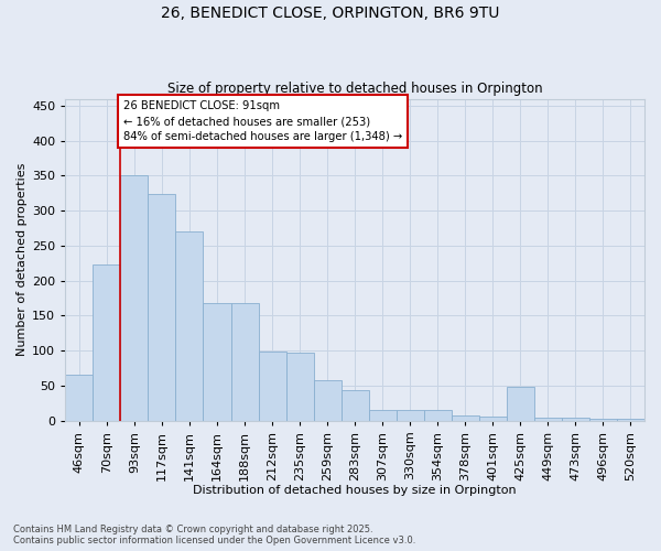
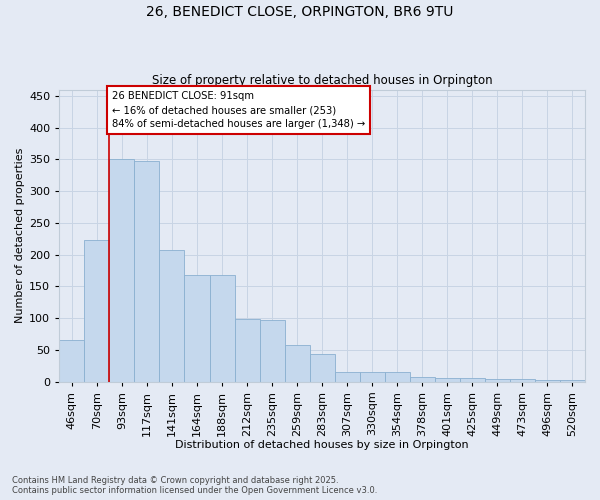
117sqm: 324 -> 348
141sqm: 270 -> 208
425sqm: 48 -> 6
